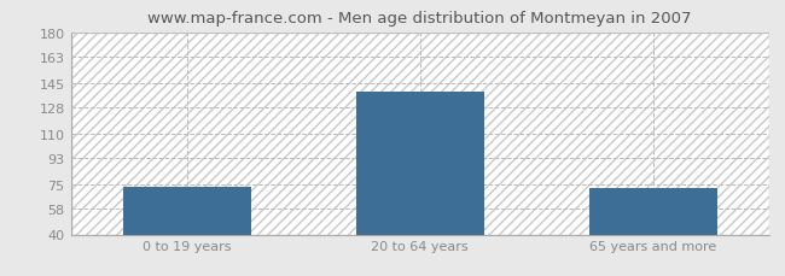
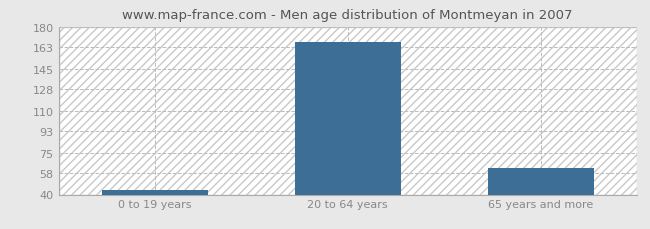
0 to 19 years: 73 -> 44
20 to 64 years: 139 -> 167
65 years and more: 72 -> 62
